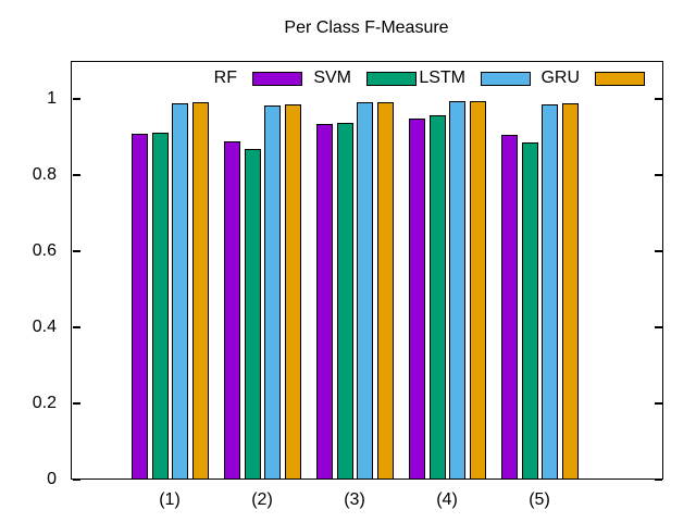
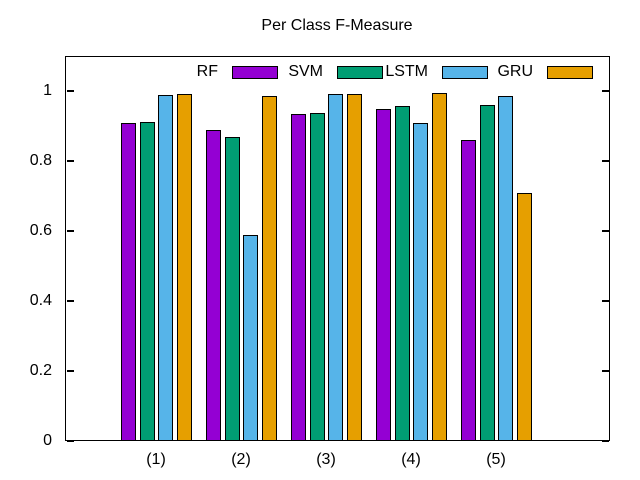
LSTM/(2): 0.98 -> 0.59
LSTM/(4): 0.99 -> 0.91
RF/(5): 0.91 -> 0.86
SVM/(5): 0.89 -> 0.96
GRU/(5): 0.99 -> 0.71
